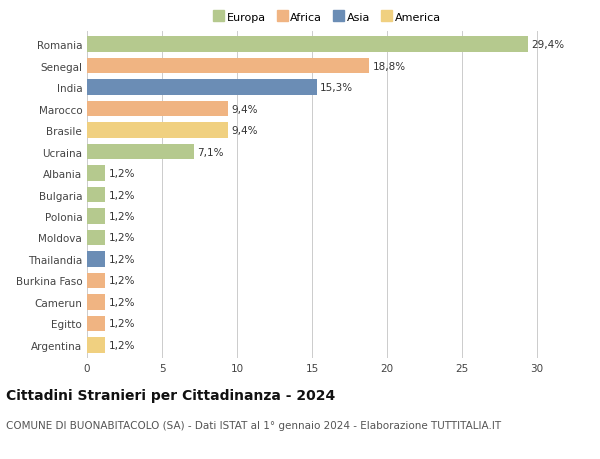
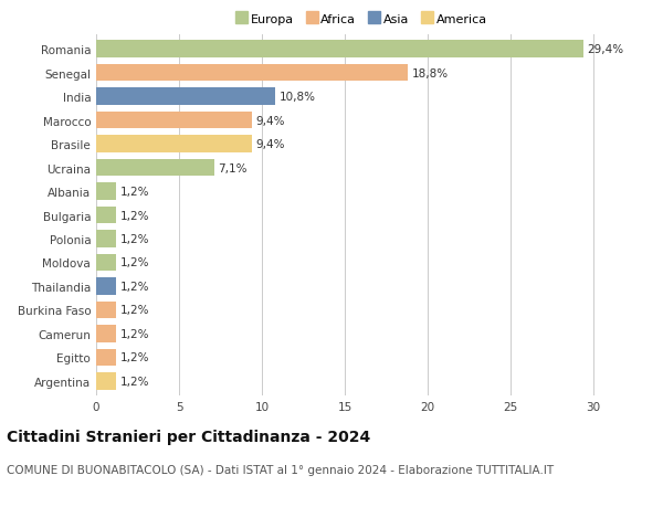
India: 15,3% -> 10,8%
